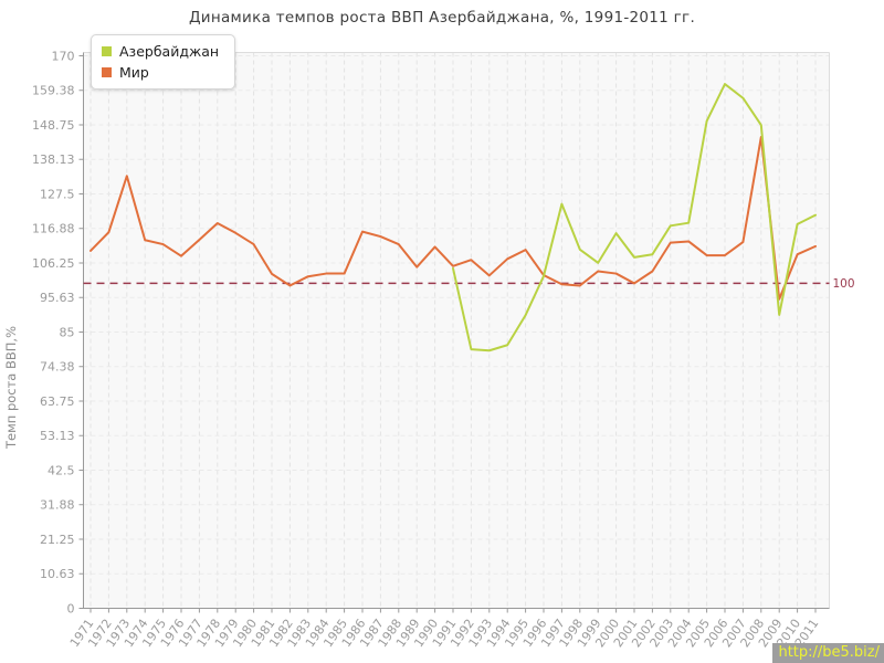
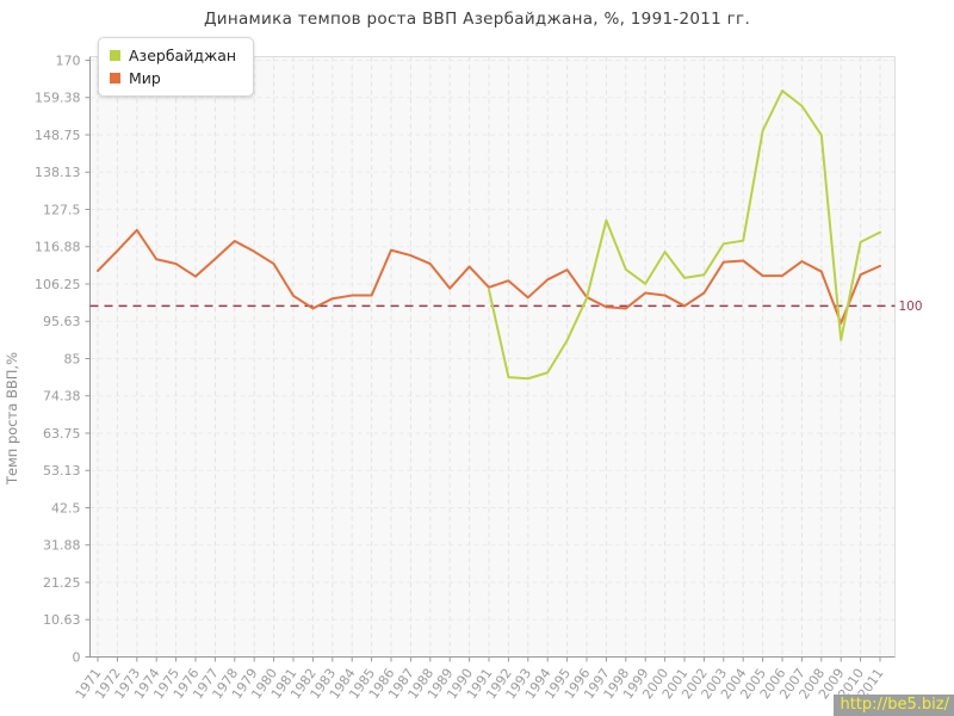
Мир/1973: 133 -> 122
Мир/2008: 145 -> 110
